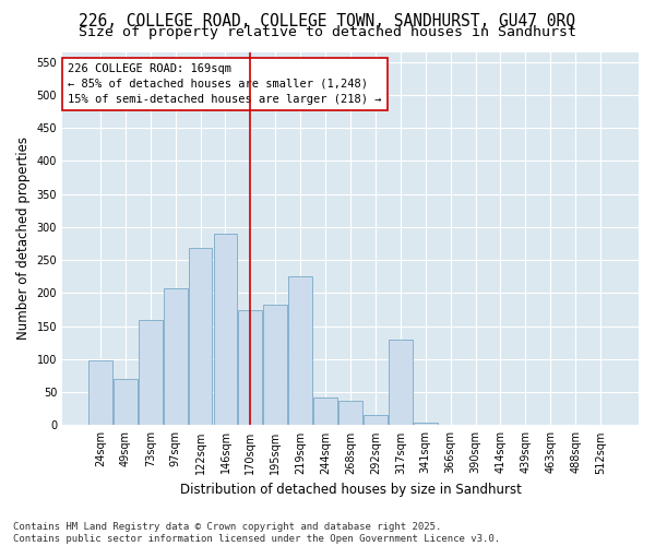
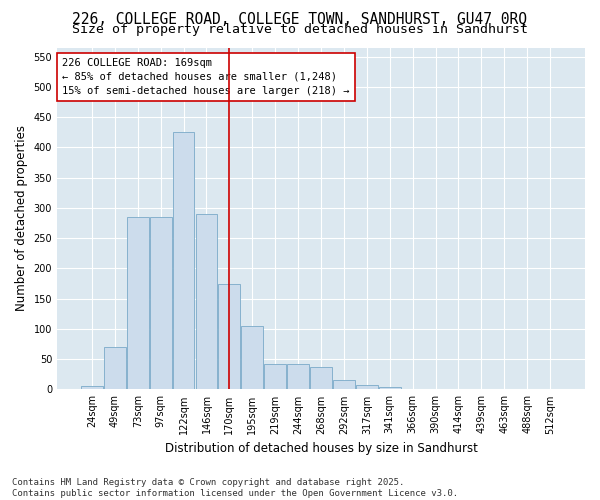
24sqm: 98 -> 5
73sqm: 160 -> 285
97sqm: 208 -> 285
122sqm: 268 -> 425
195sqm: 182 -> 105
219sqm: 226 -> 42
317sqm: 130 -> 7
